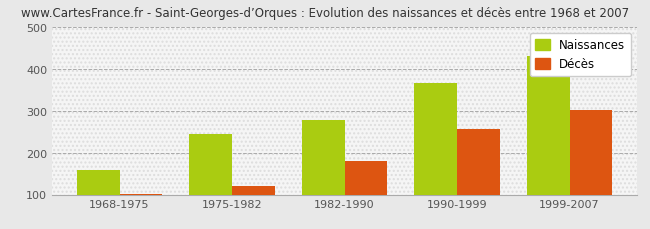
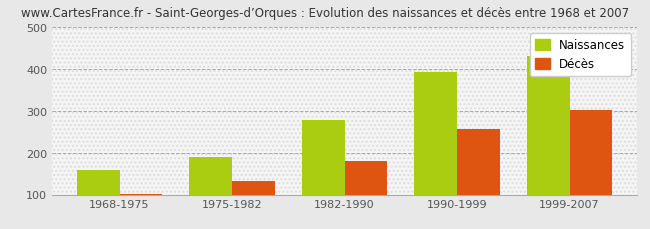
Naissances/1975-1982: 245 -> 190
Décès/1975-1982: 120 -> 132
Naissances/1990-1999: 365 -> 392
